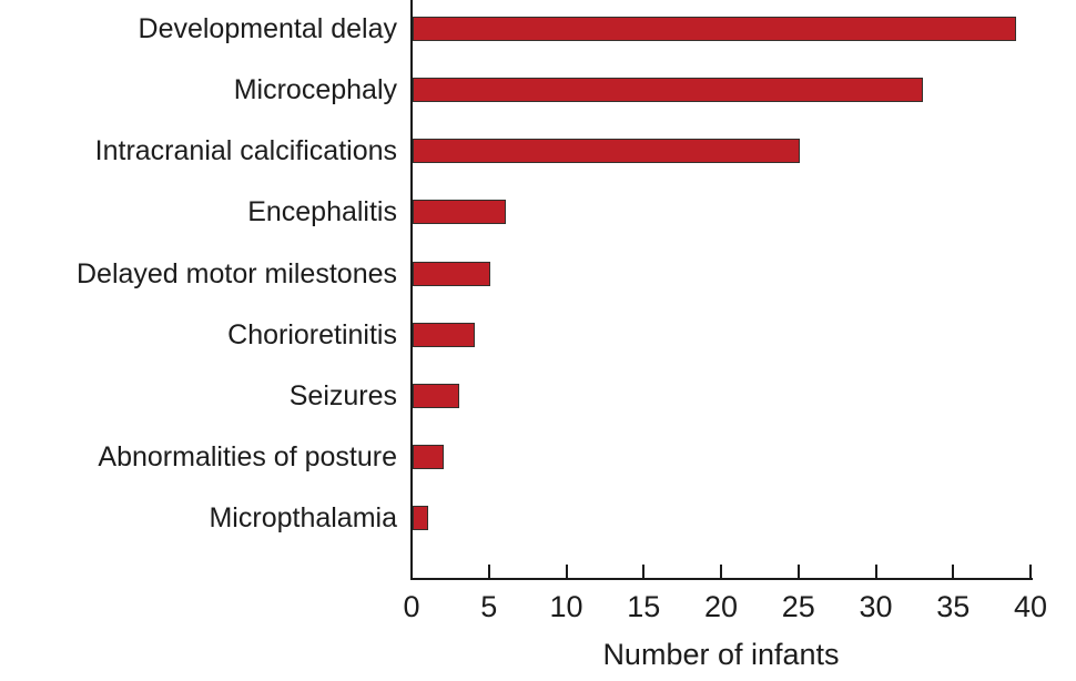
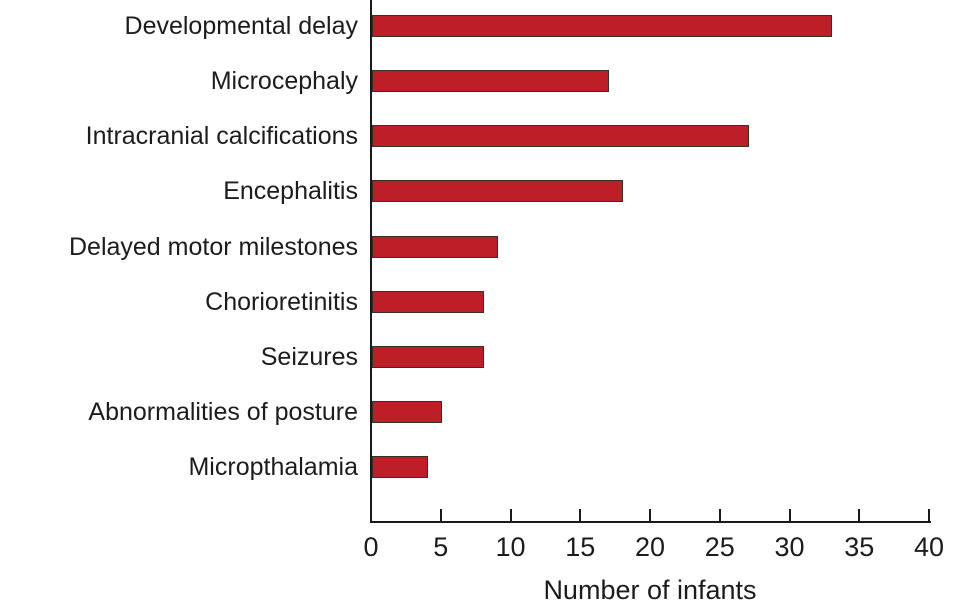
Developmental delay: 39 -> 33
Microcephaly: 33 -> 17
Intracranial calcifications: 25 -> 27
Encephalitis: 6 -> 18
Delayed motor milestones: 5 -> 9
Chorioretinitis: 4 -> 8
Seizures: 3 -> 8
Abnormalities of posture: 2 -> 5
Micropthalamia: 1 -> 4
